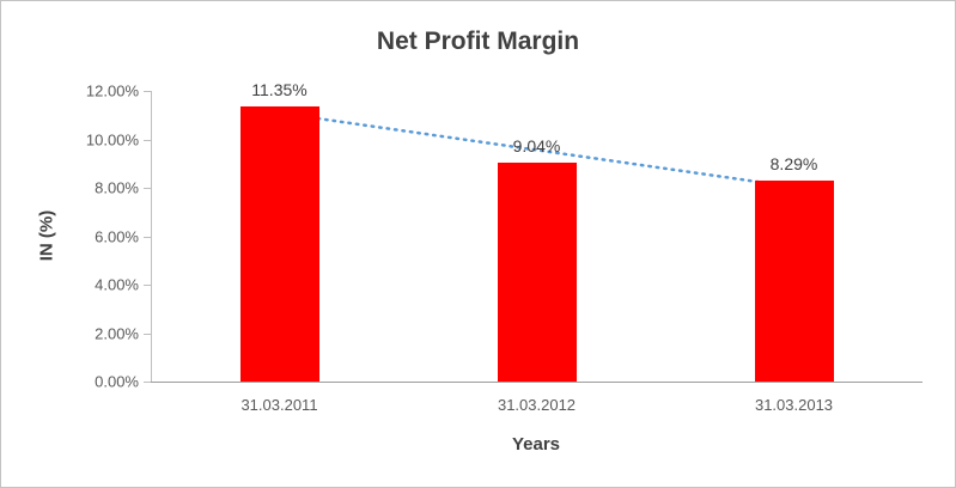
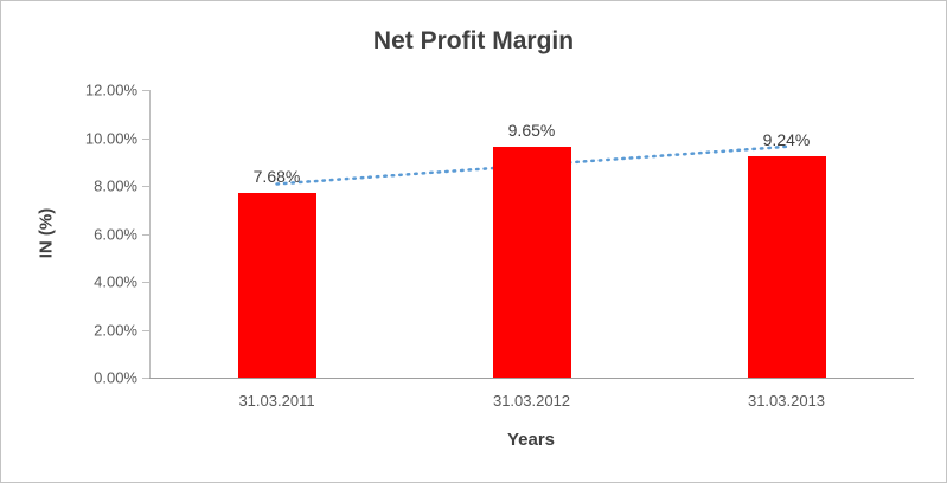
31.03.2011: 11.35% -> 7.68%
31.03.2012: 9.04% -> 9.65%
31.03.2013: 8.29% -> 9.24%
